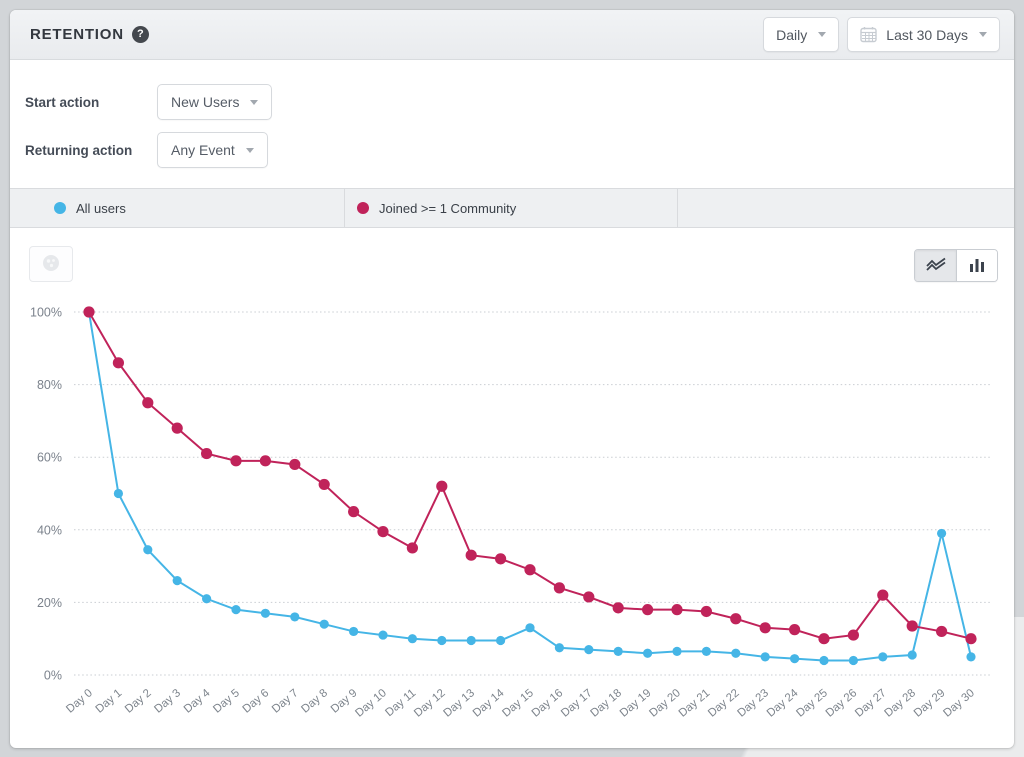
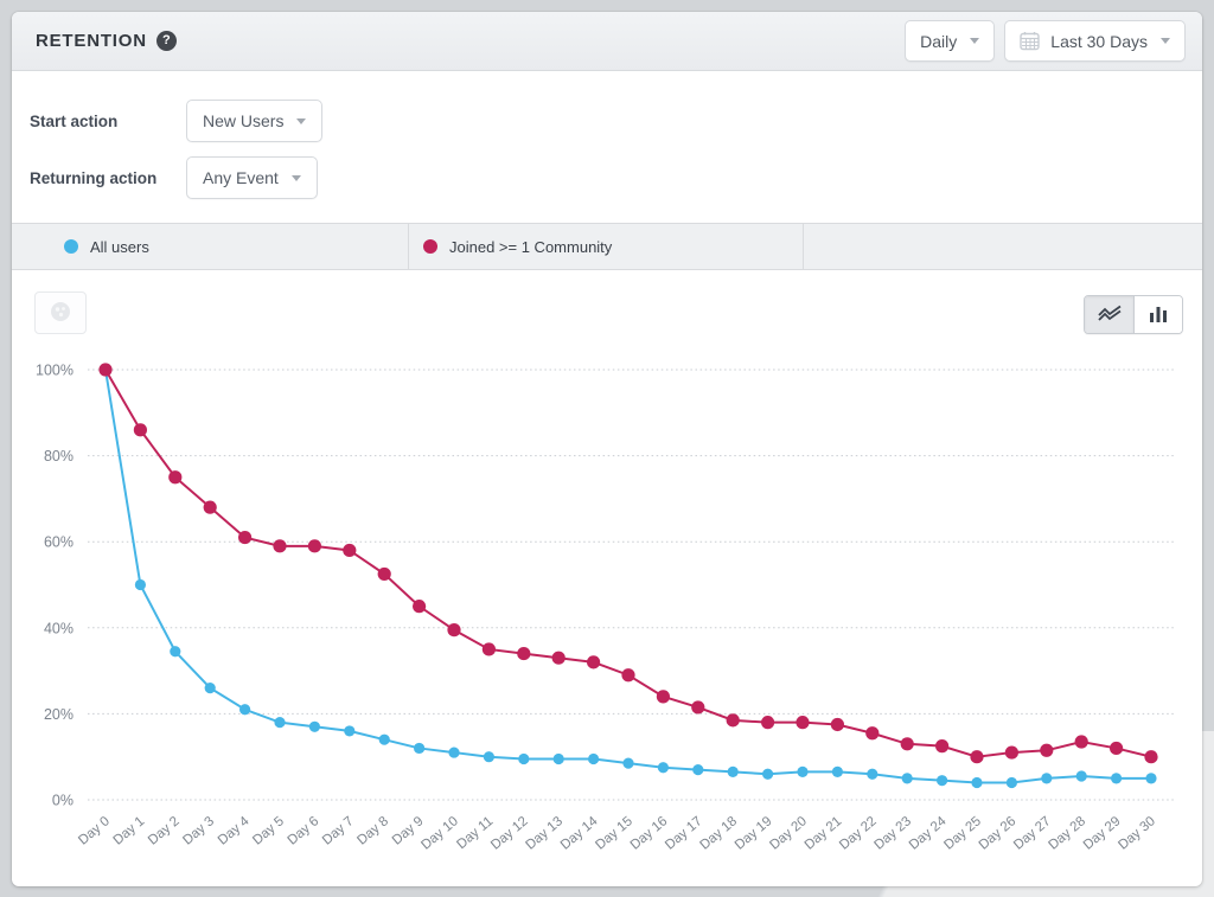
Joined >= 1 Community/Day 12: 52% -> 34%
All users/Day 15: 13% -> 8%
Joined >= 1 Community/Day 27: 22% -> 12%
All users/Day 29: 39% -> 5%
